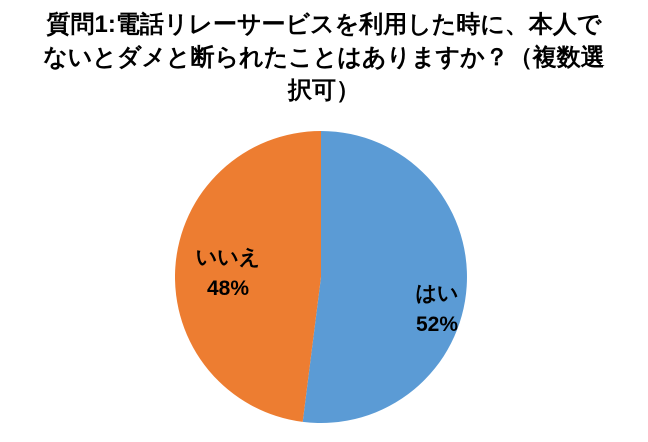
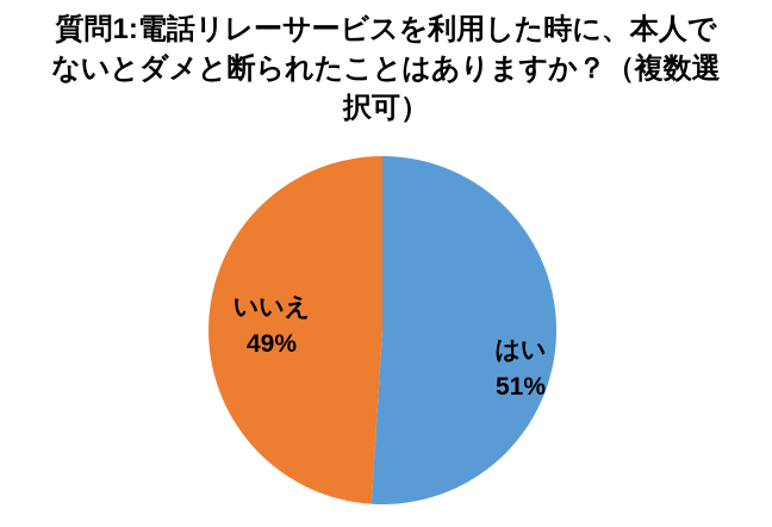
はい: 52% -> 51%
いいえ: 48% -> 49%
